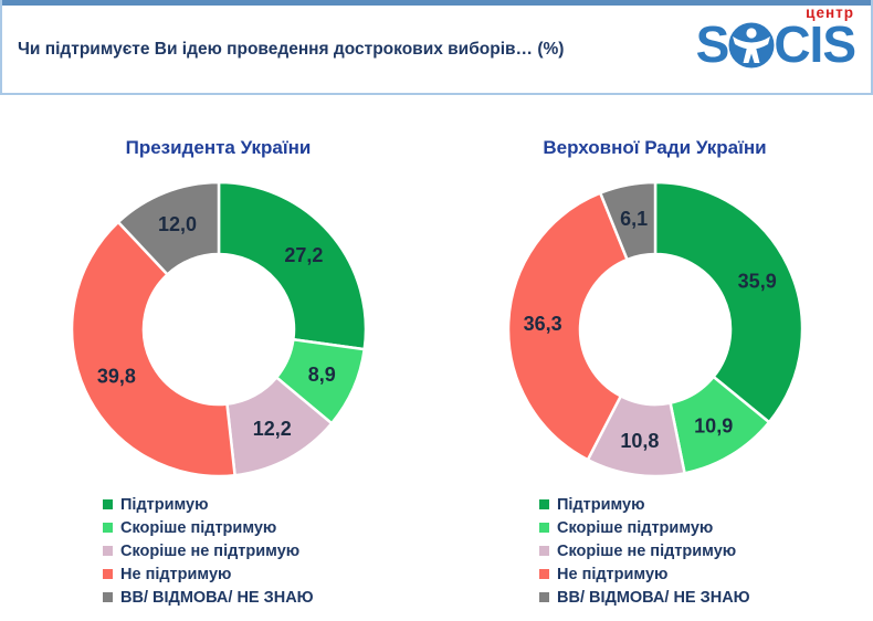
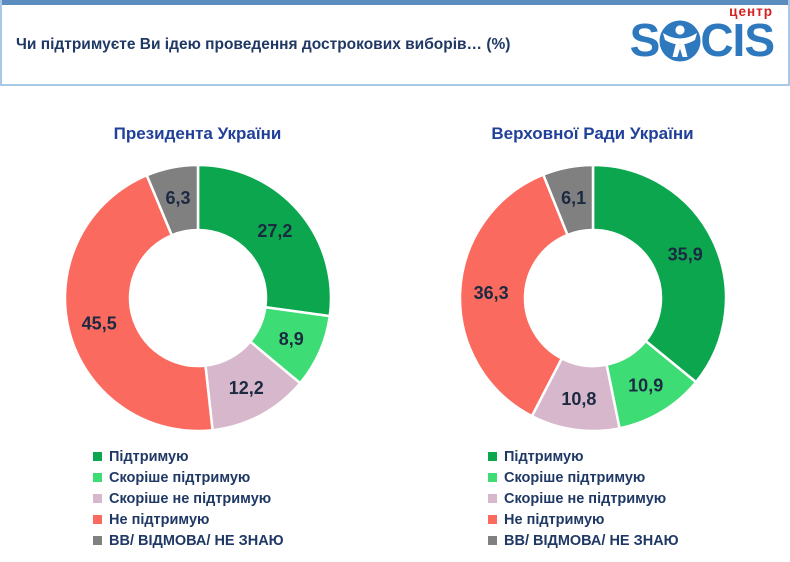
Президента України/Не підтримую: 39,8 -> 45,5
Президента України/ВВ/ ВІДМОВА/ НЕ ЗНАЮ: 12,0 -> 6,3
